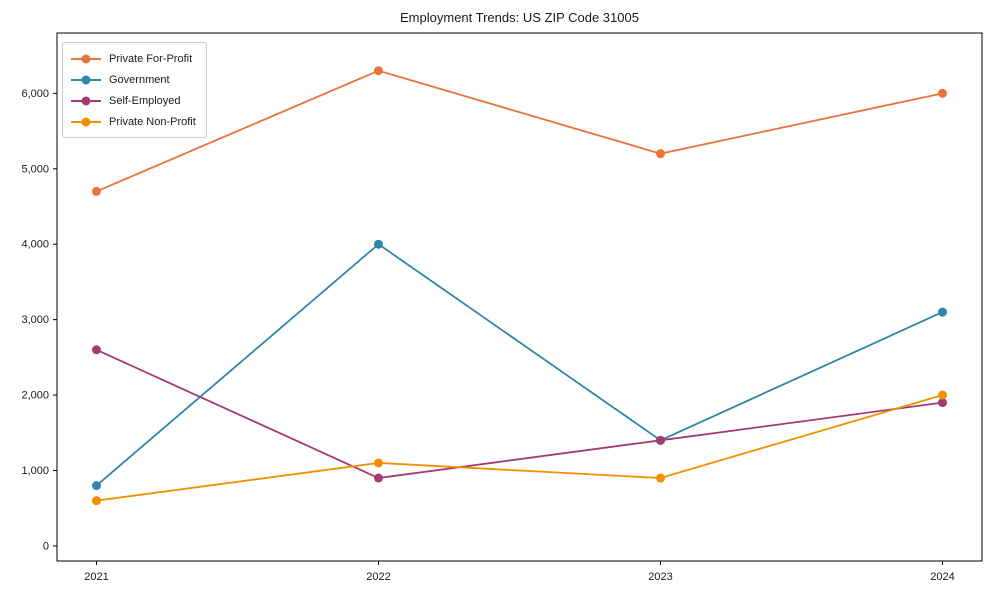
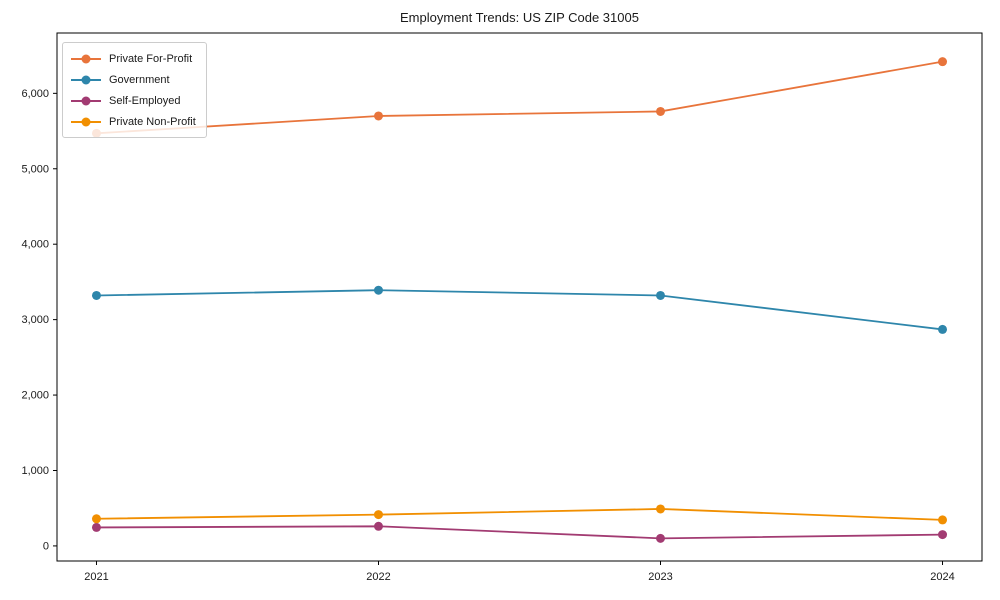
Private For-Profit/2021: 4700 -> 5500
Government/2021: 800 -> 3300
Self-Employed/2021: 2600 -> 200
Private Non-Profit/2021: 600 -> 400
Private For-Profit/2022: 6300 -> 5700
Government/2022: 4000 -> 3400
Self-Employed/2022: 900 -> 300
Private Non-Profit/2022: 1100 -> 400
Private For-Profit/2023: 5200 -> 5800
Government/2023: 1400 -> 3300
Self-Employed/2023: 1400 -> 100
Private Non-Profit/2023: 900 -> 500
Private For-Profit/2024: 6000 -> 6400
Government/2024: 3100 -> 2900
Self-Employed/2024: 1900 -> 200
Private Non-Profit/2024: 2000 -> 300
